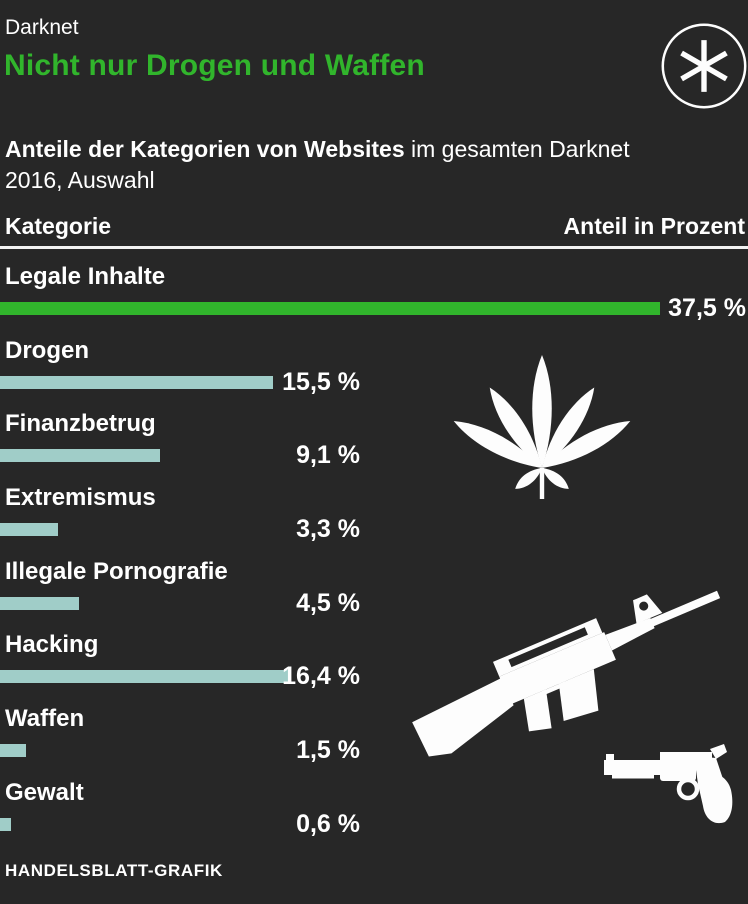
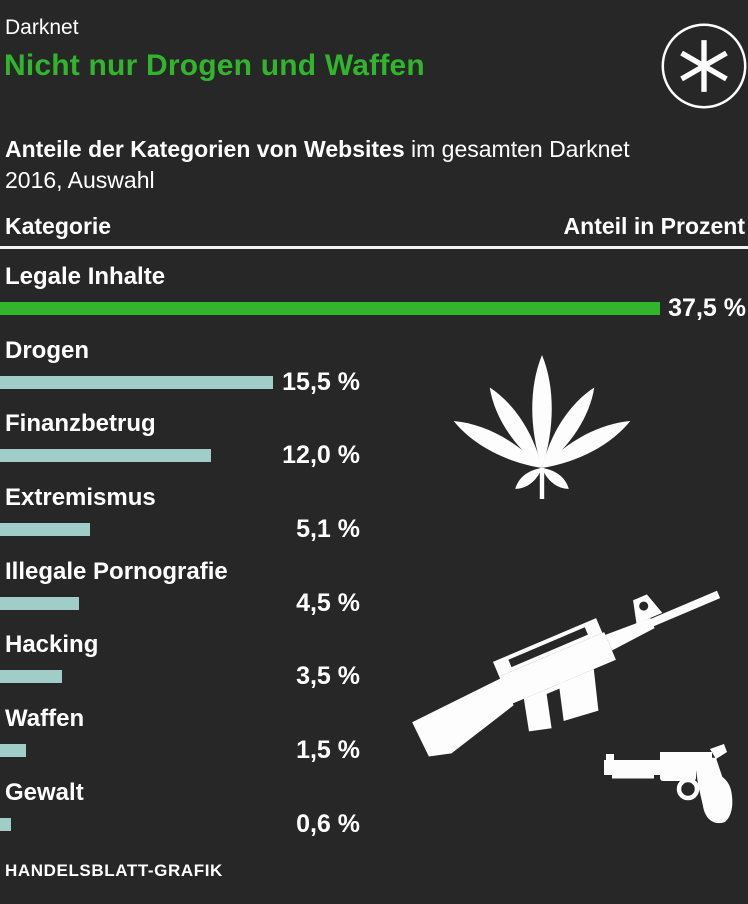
Finanzbetrug: 9,1 -> 12,0
Extremismus: 3,3 -> 5,1
Hacking: 16,4 -> 3,5
